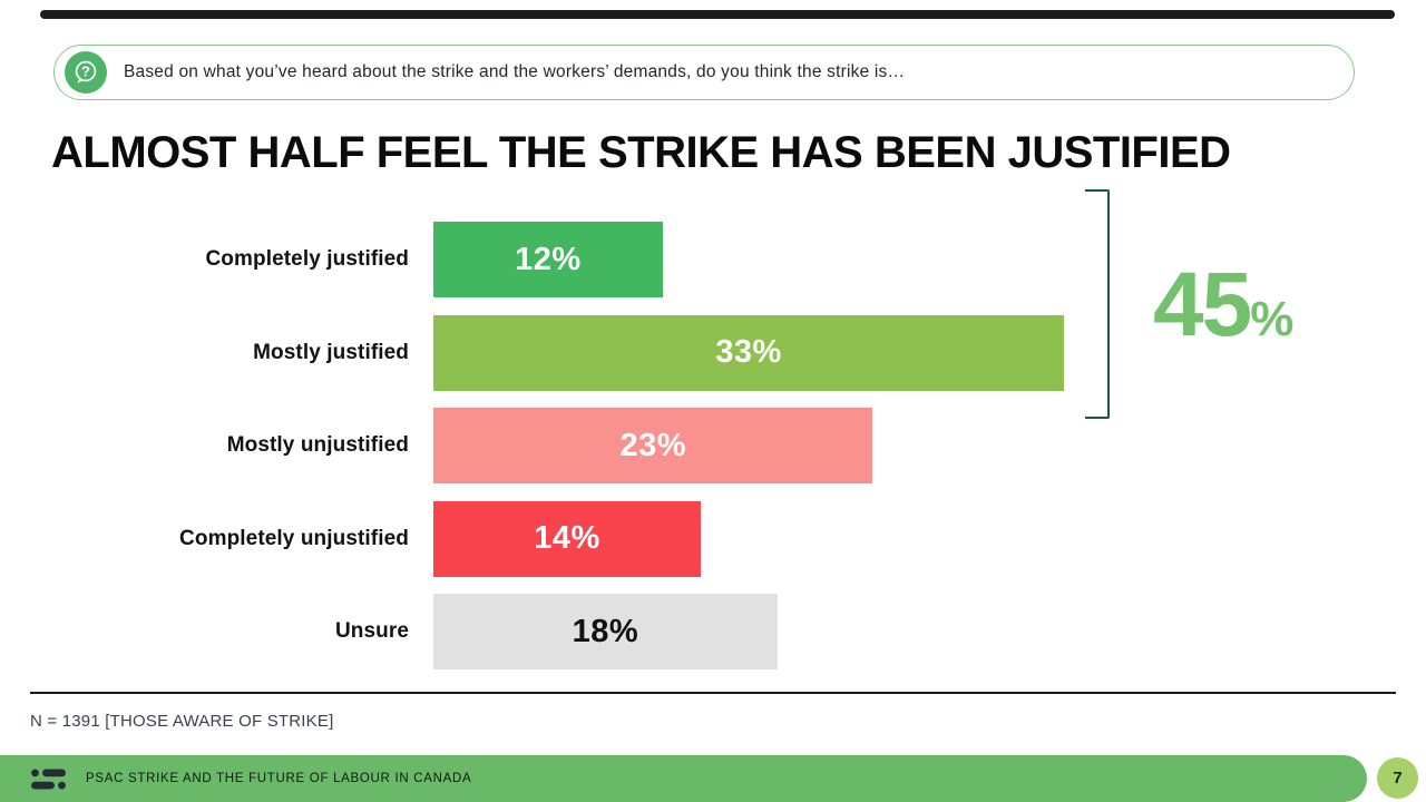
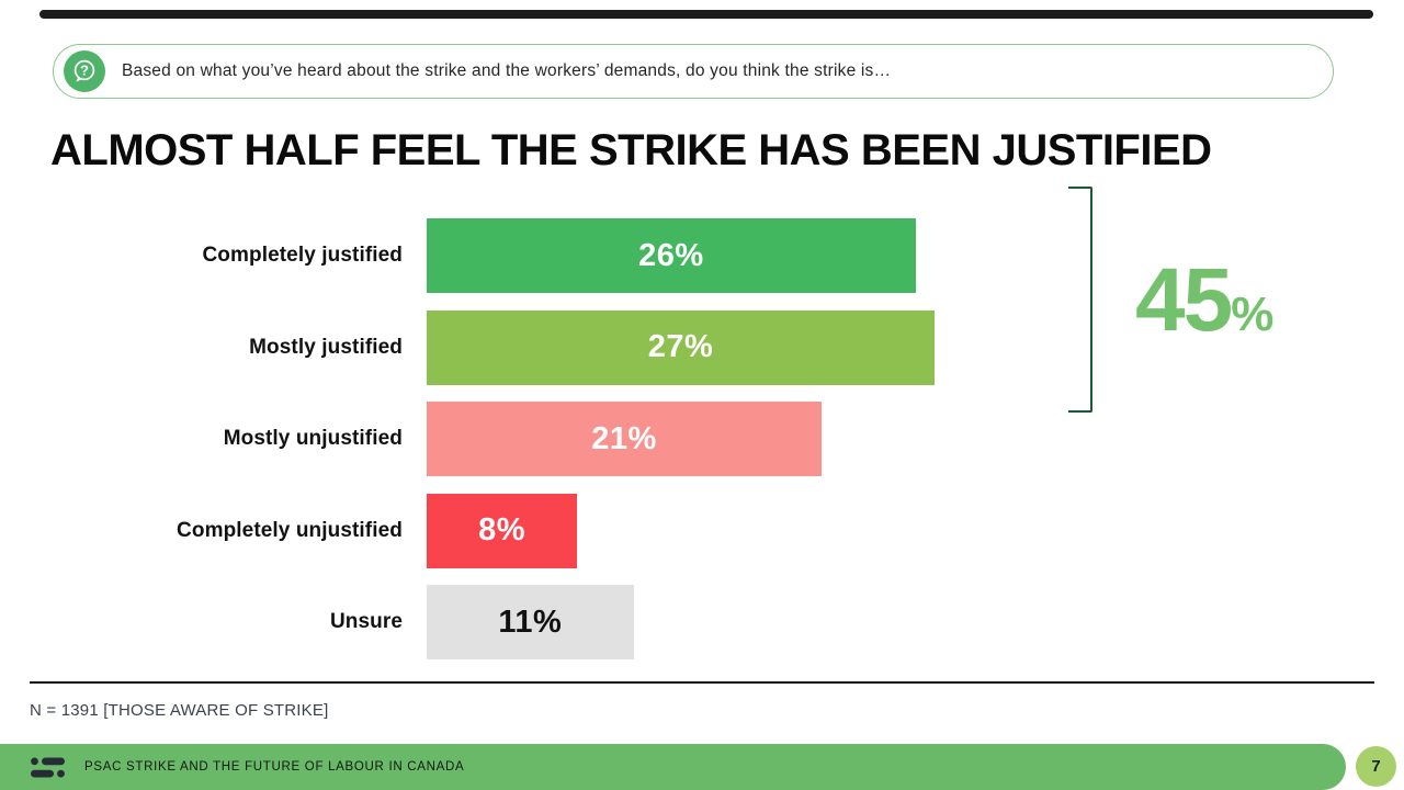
Completely justified: 12% -> 26%
Mostly justified: 33% -> 27%
Mostly unjustified: 23% -> 21%
Completely unjustified: 14% -> 8%
Unsure: 18% -> 11%
